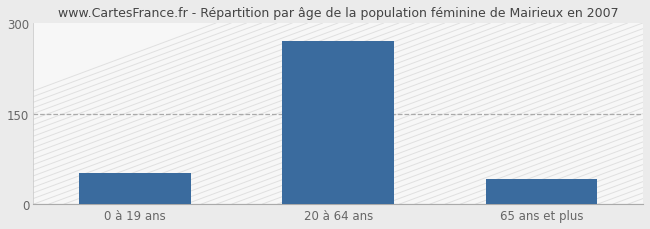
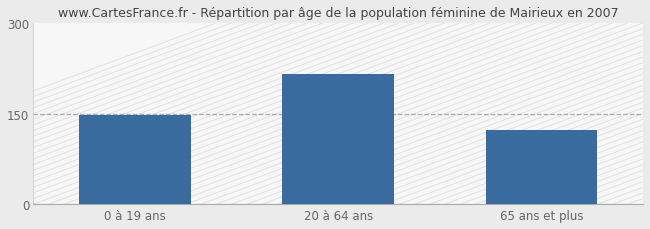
0 à 19 ans: 52 -> 148
20 à 64 ans: 270 -> 216
65 ans et plus: 42 -> 122
